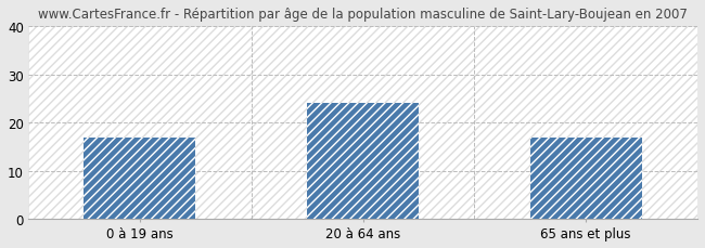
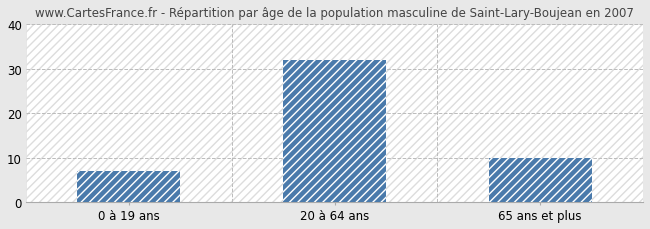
0 à 19 ans: 17 -> 7
20 à 64 ans: 24 -> 32
65 ans et plus: 17 -> 10
